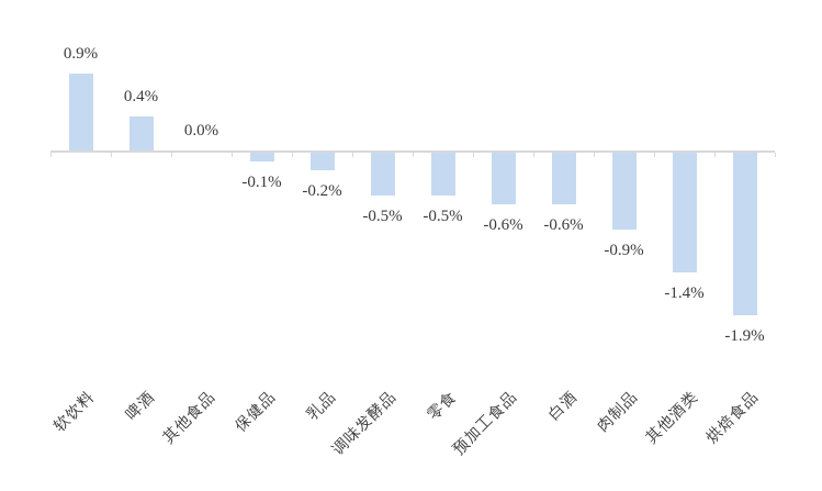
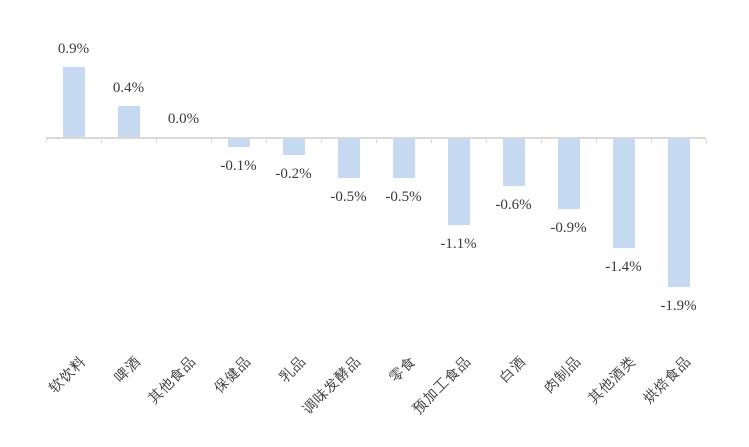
预加工食品: -0.6% -> -1.1%
